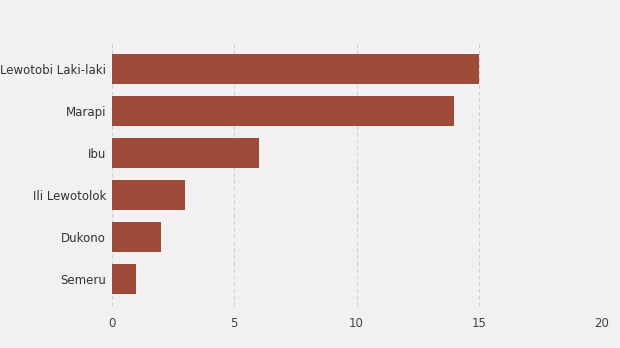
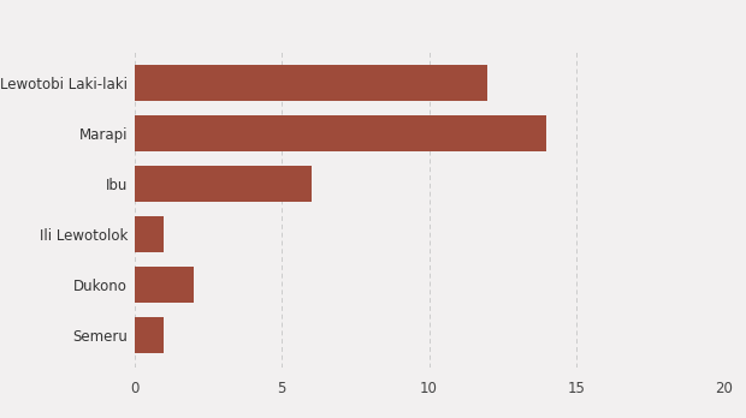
Lewotobi Laki-laki: 15 -> 12
Ili Lewotolok: 3 -> 1
